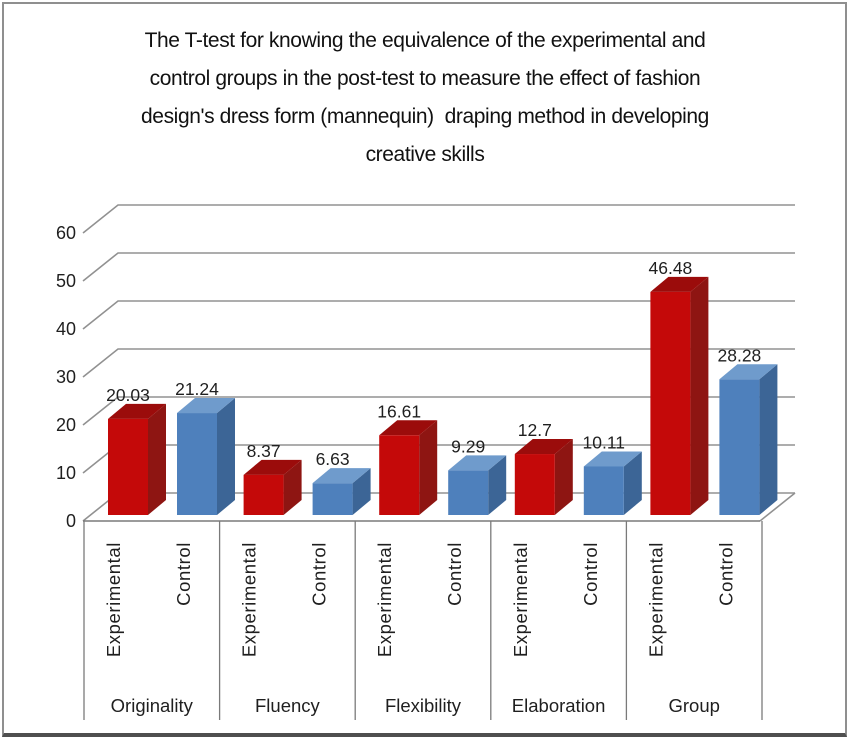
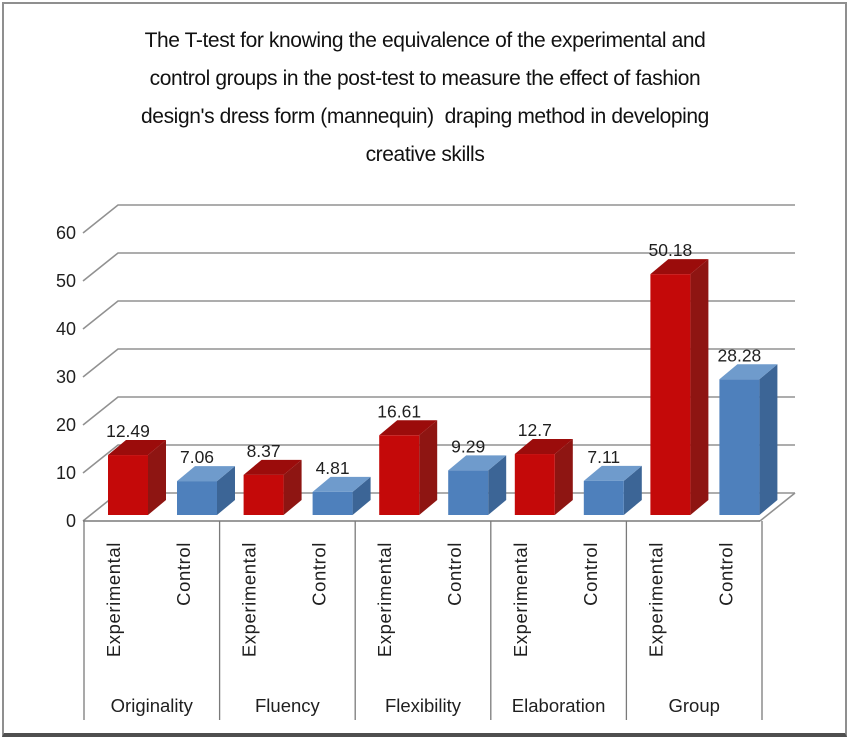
Experimental/Originality: 20.03 -> 12.49
Control/Originality: 21.24 -> 7.06
Control/Fluency: 6.63 -> 4.81
Control/Elaboration: 10.11 -> 7.11
Experimental/Group: 46.48 -> 50.18
